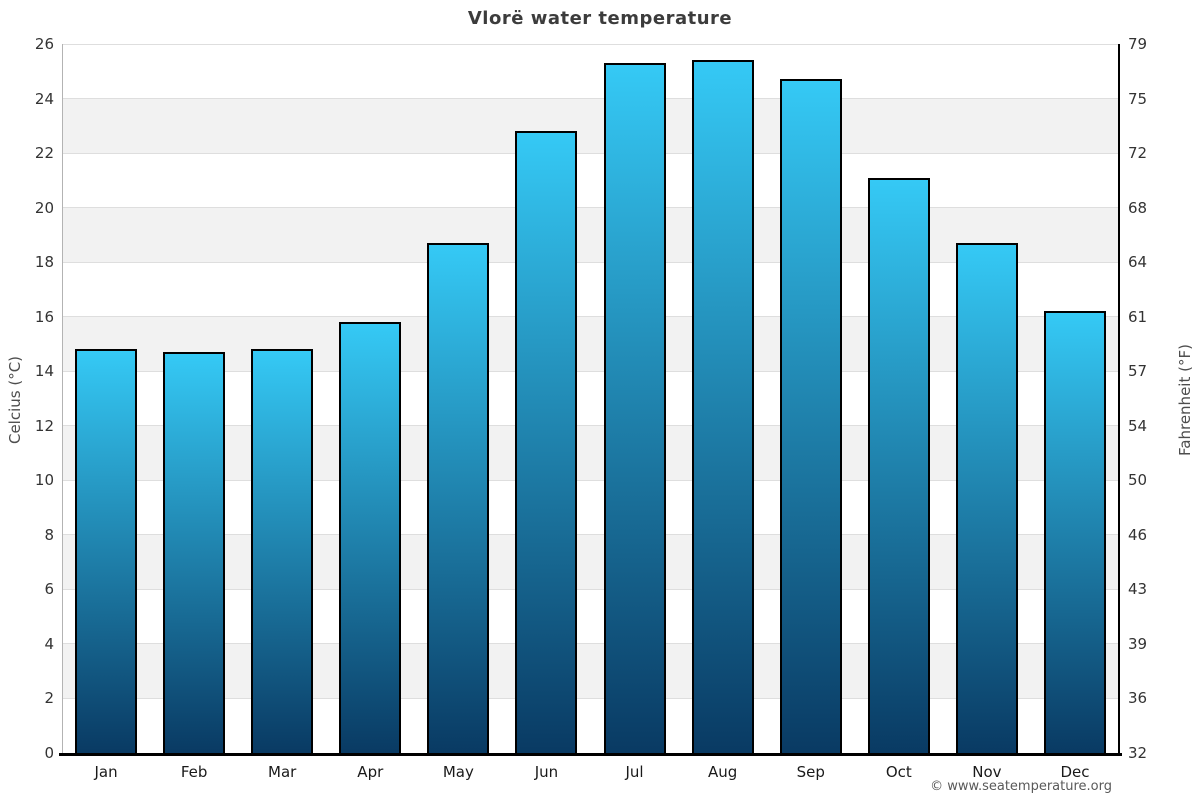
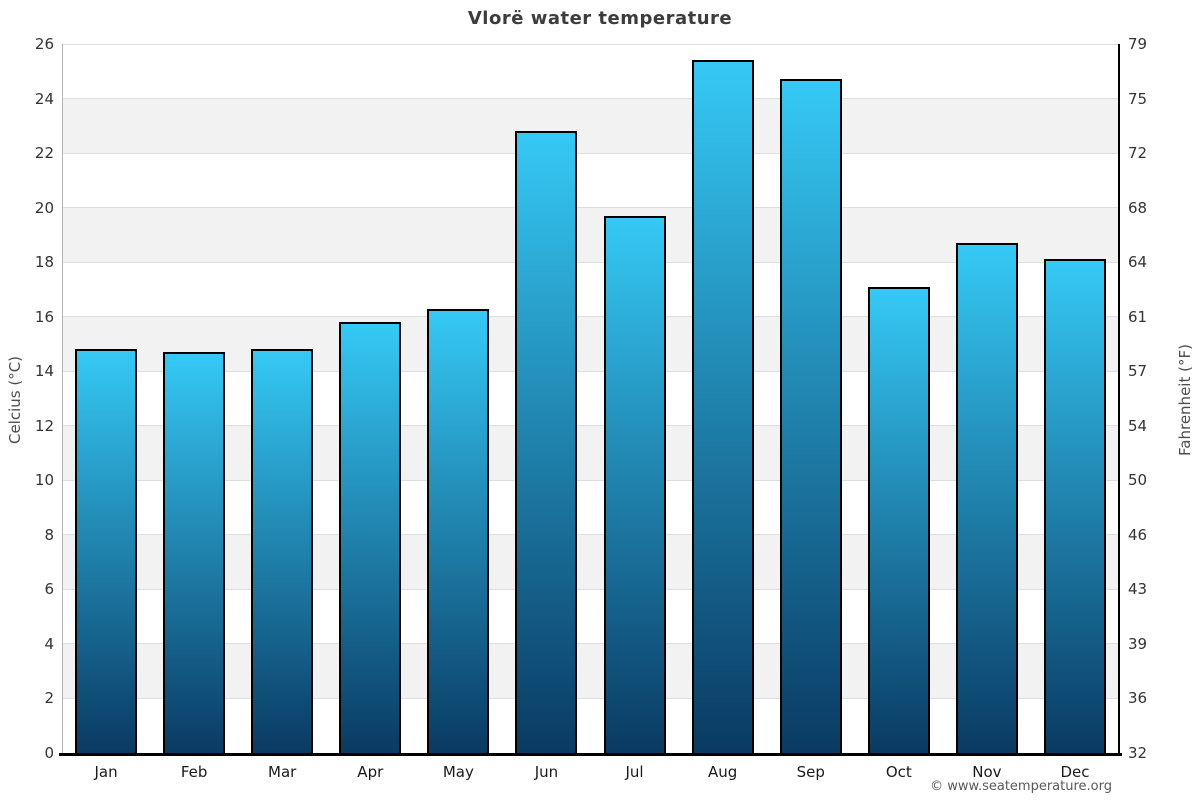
May: 18.7 -> 16.3
Jul: 25.3 -> 19.7
Oct: 21.1 -> 17.1
Dec: 16.2 -> 18.1
